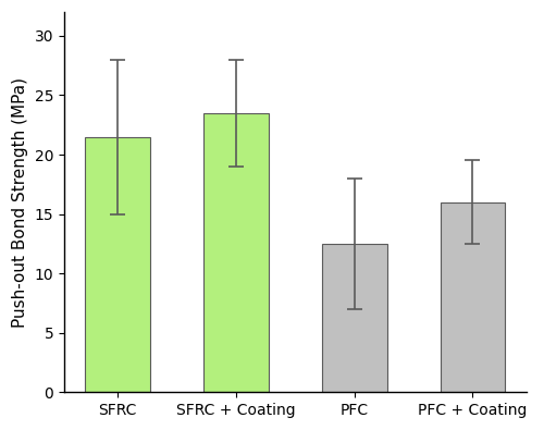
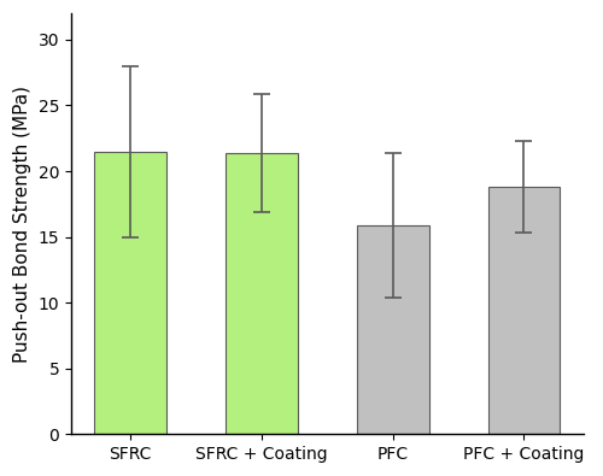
SFRC + Coating: 23.5 -> 21.4
PFC: 12.5 -> 15.9
PFC + Coating: 16.0 -> 18.8
